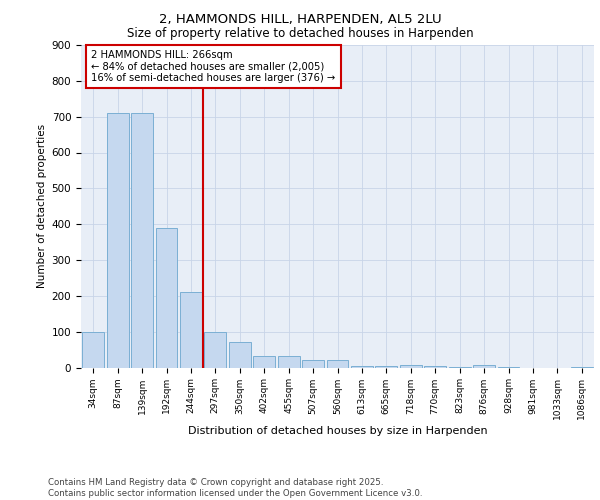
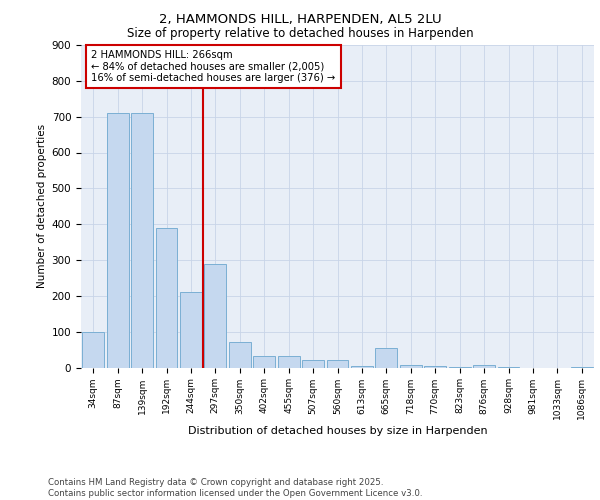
297sqm: 100 -> 290
665sqm: 5 -> 55
